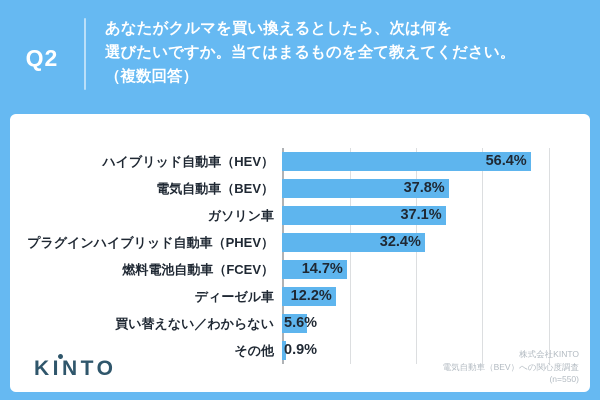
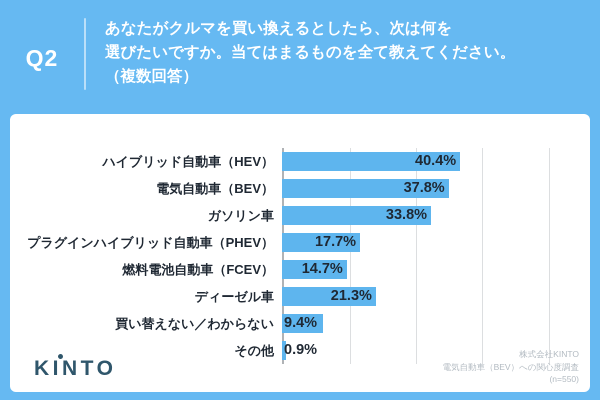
ハイブリッド自動車（HEV）: 56.4% -> 40.4%
ガソリン車: 37.1% -> 33.8%
プラグインハイブリッド自動車（PHEV）: 32.4% -> 17.7%
ディーゼル車: 12.2% -> 21.3%
買い替えない／わからない: 5.6% -> 9.4%
